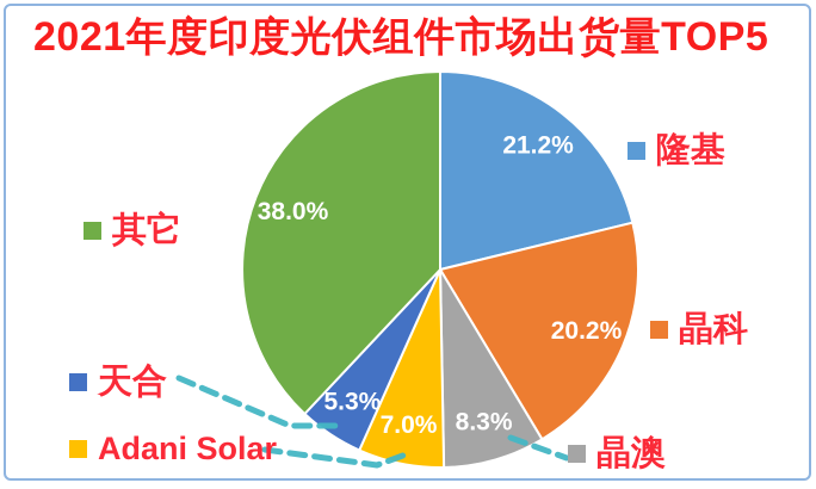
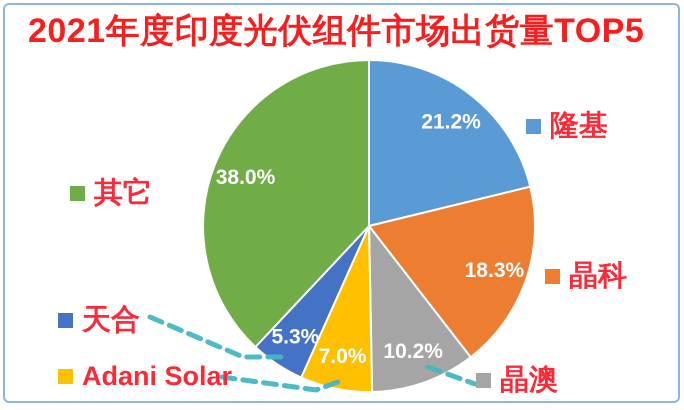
晶科: 20.2% -> 18.3%
晶澳: 8.3% -> 10.2%
